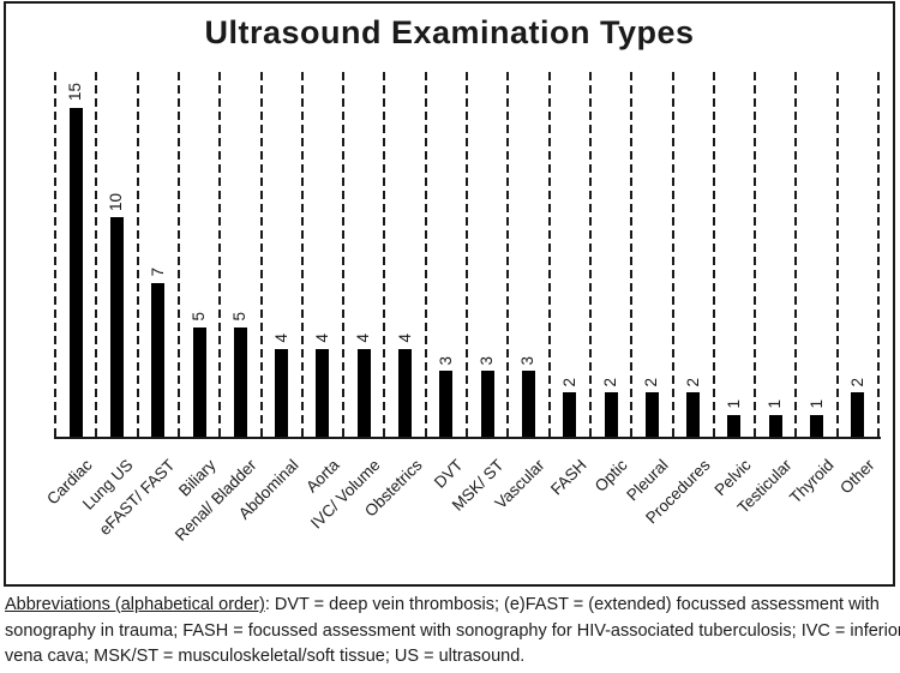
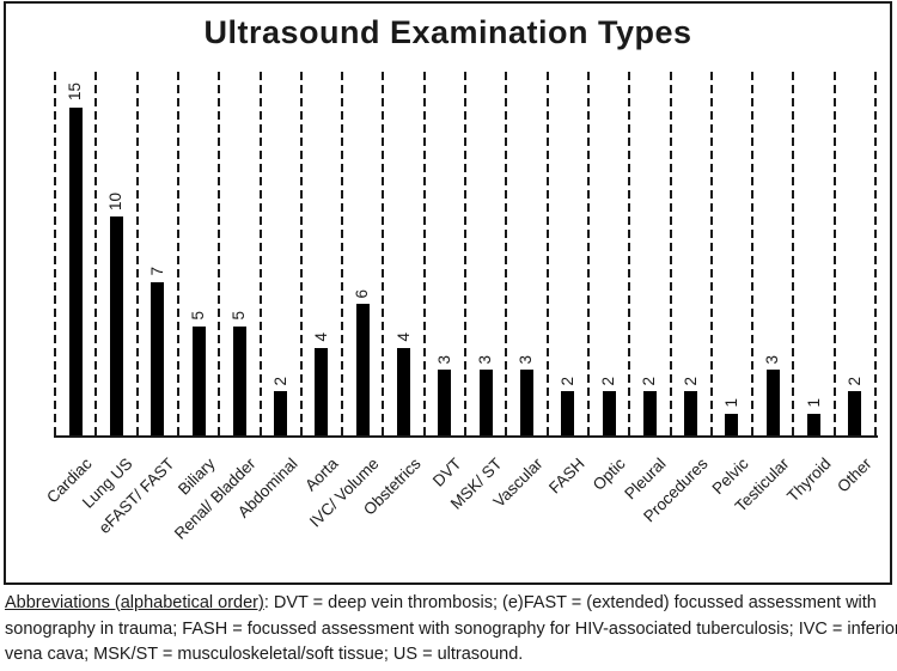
Abdominal: 4 -> 2
IVC/ Volume: 4 -> 6
Testicular: 1 -> 3
